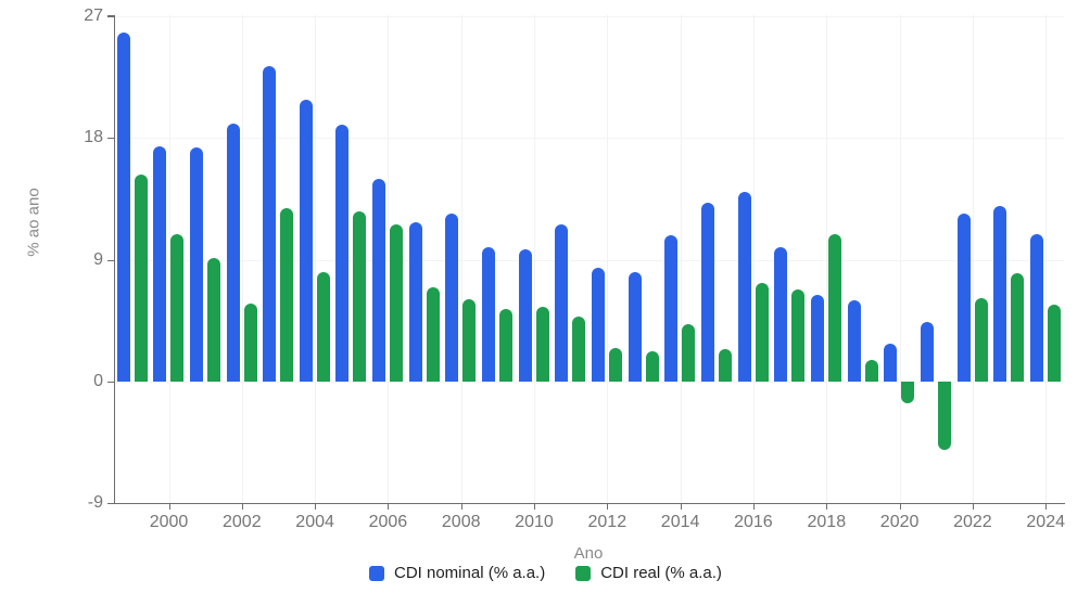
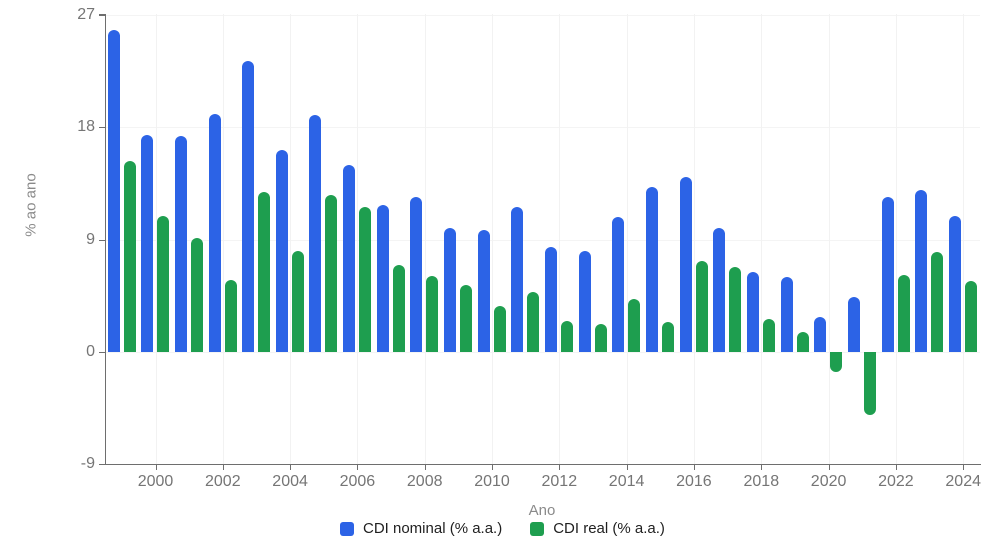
CDI nominal (% a.a.)/2004: 20.8 -> 16.2
CDI real (% a.a.)/2010: 5.5 -> 3.7
CDI real (% a.a.)/2018: 10.9 -> 2.6
